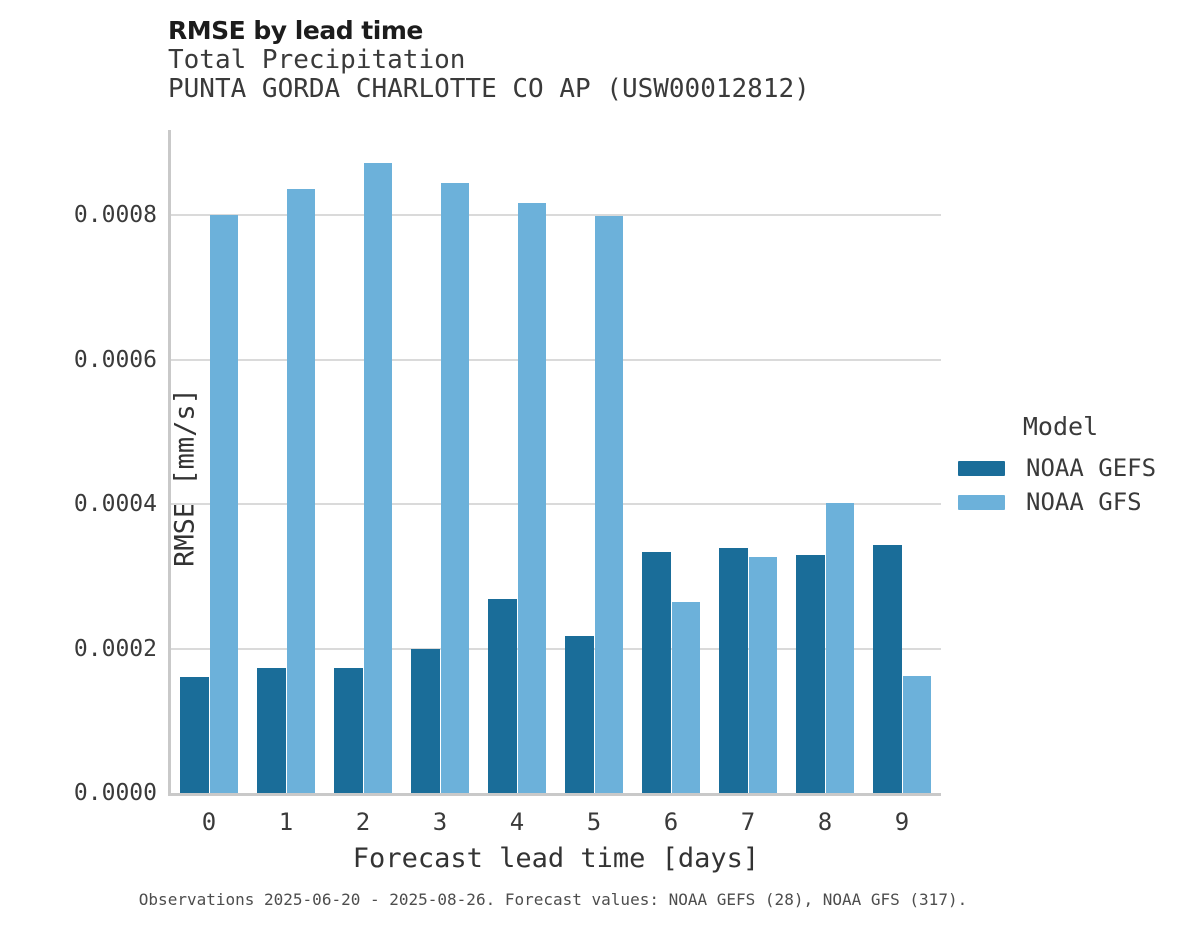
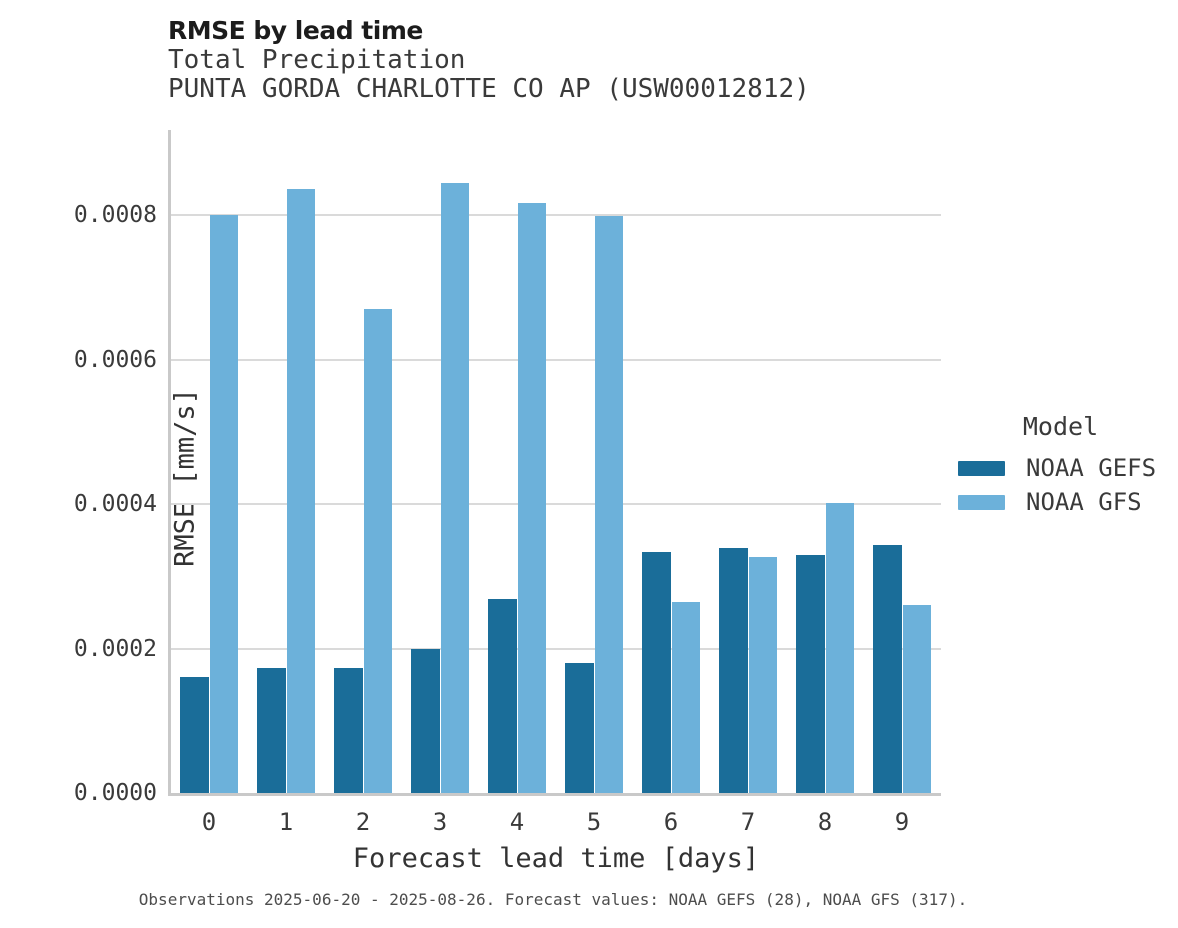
NOAA GFS/2: 0.00087 -> 0.00067
NOAA GEFS/5: 0.00022 -> 0.00018
NOAA GFS/9: 0.00016 -> 0.00026
